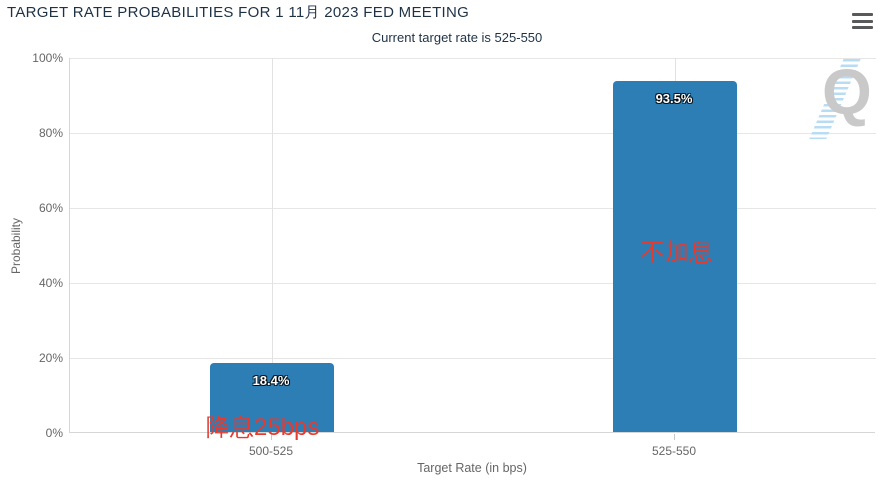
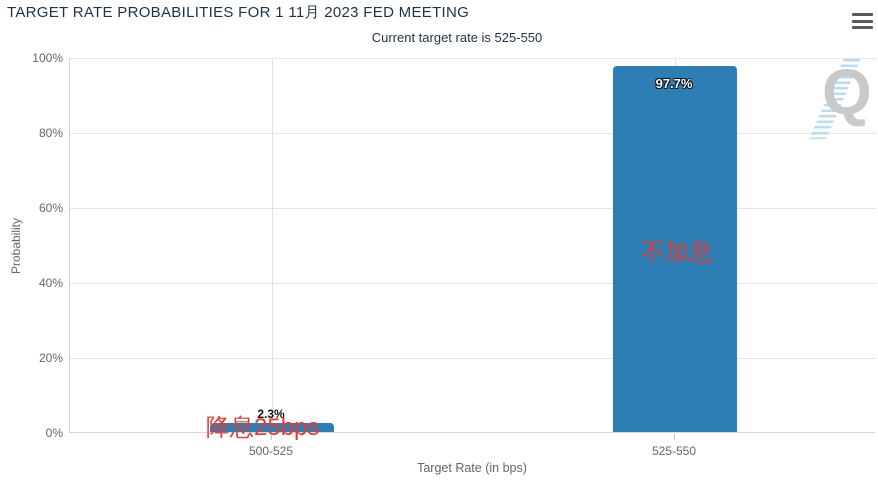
500-525: 18.4% -> 2.3%
525-550: 93.5% -> 97.7%
